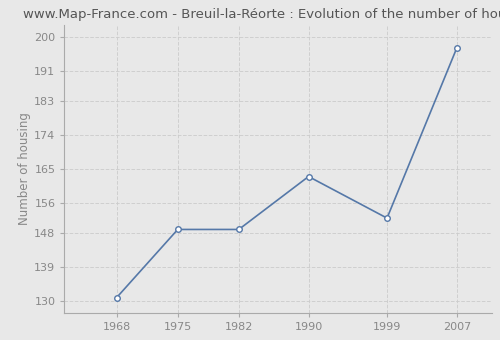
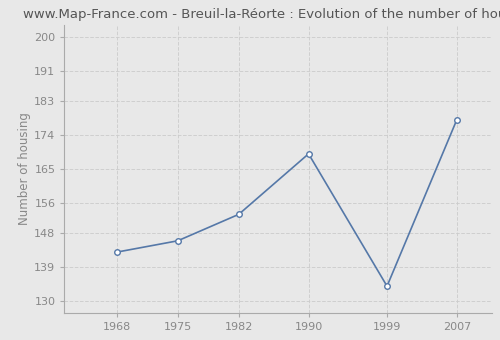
1968: 131 -> 143
1975: 149 -> 146
1982: 149 -> 153
1990: 163 -> 169
1999: 152 -> 134
2007: 197 -> 178
